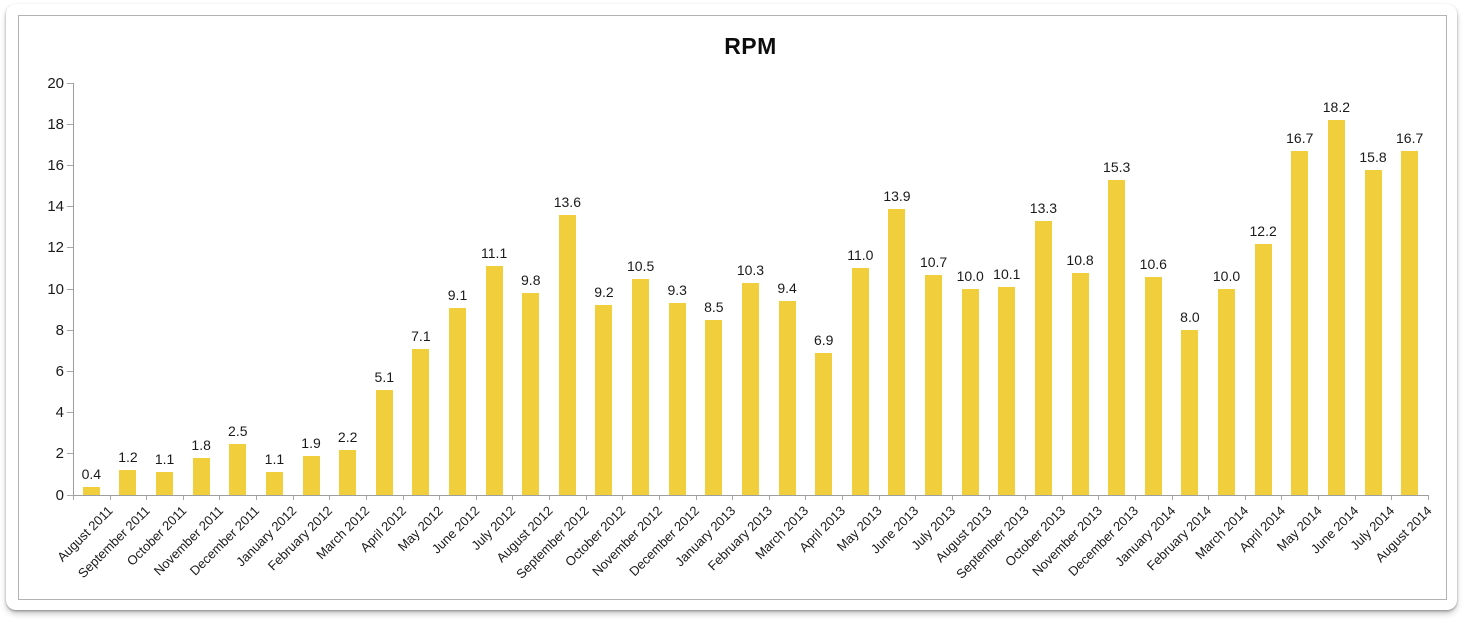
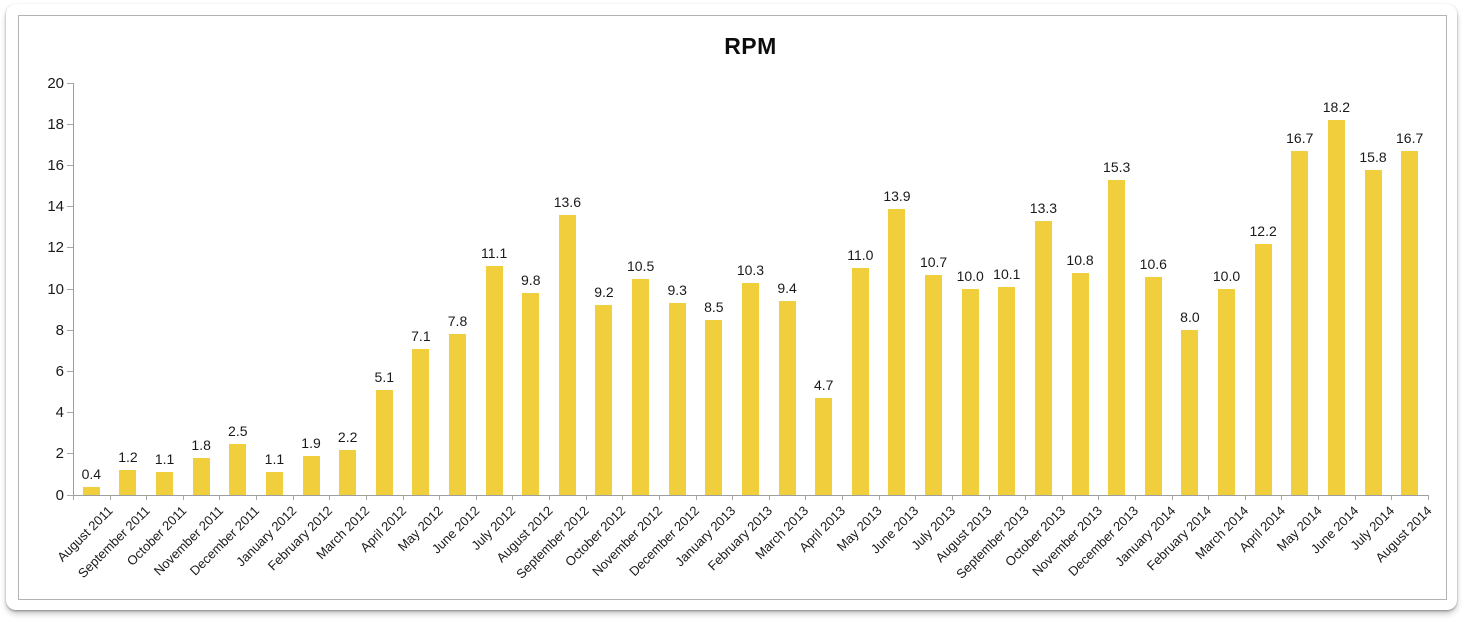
June 2012: 9.1 -> 7.8
April 2013: 6.9 -> 4.7
